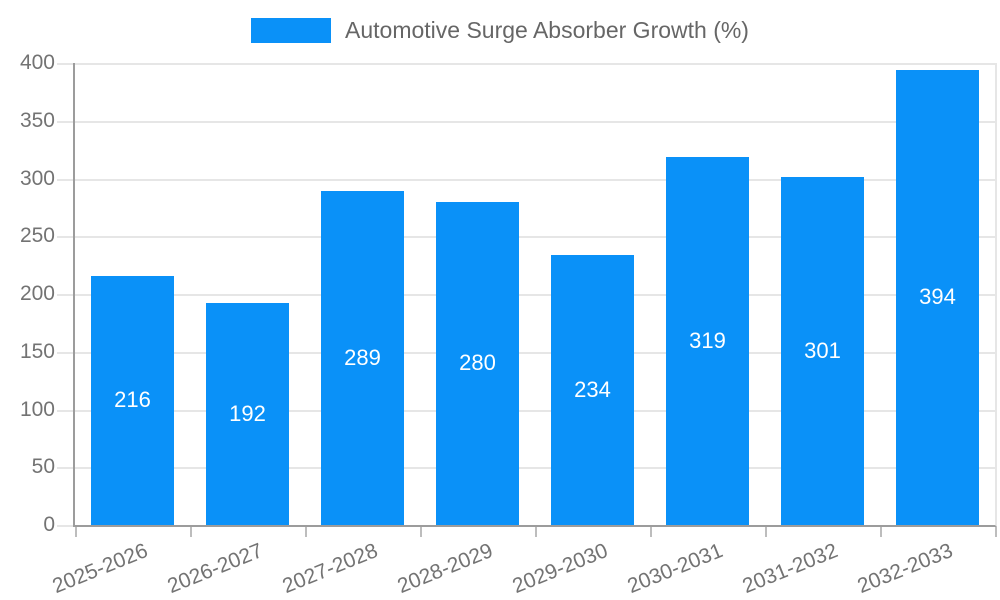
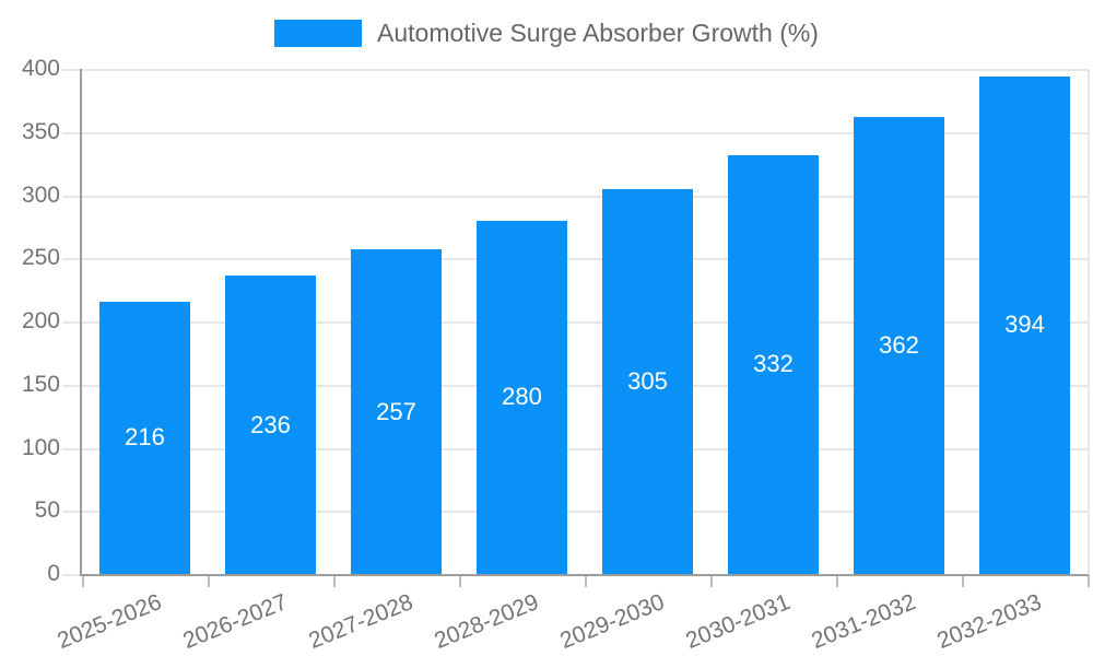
2026-2027: 192 -> 236
2027-2028: 289 -> 257
2029-2030: 234 -> 305
2030-2031: 319 -> 332
2031-2032: 301 -> 362
